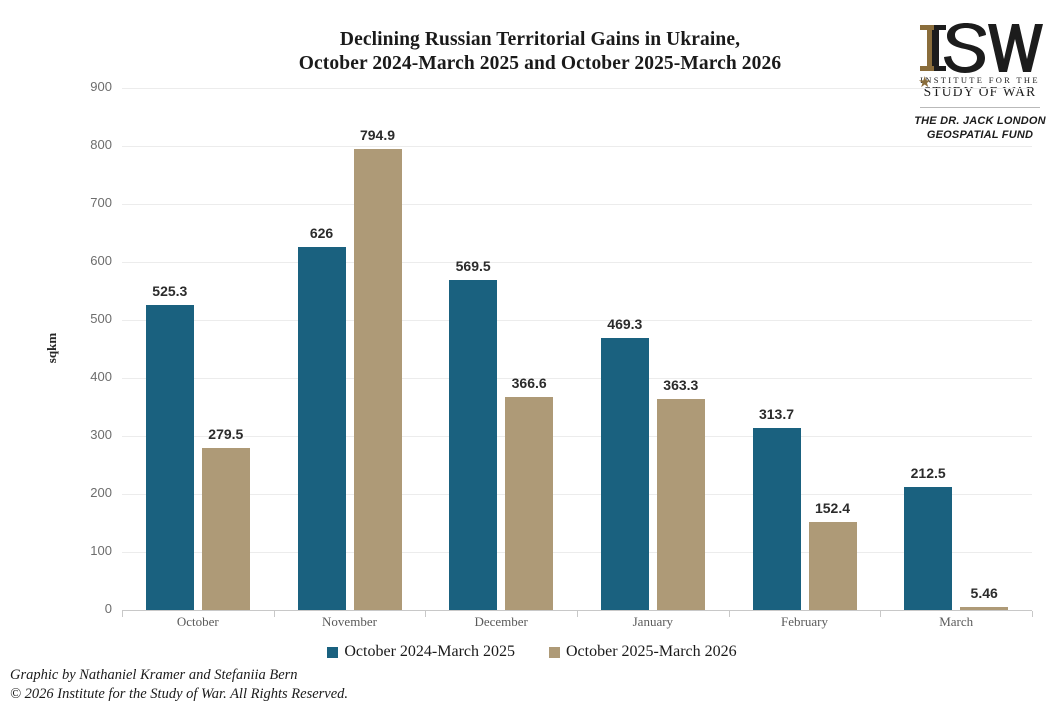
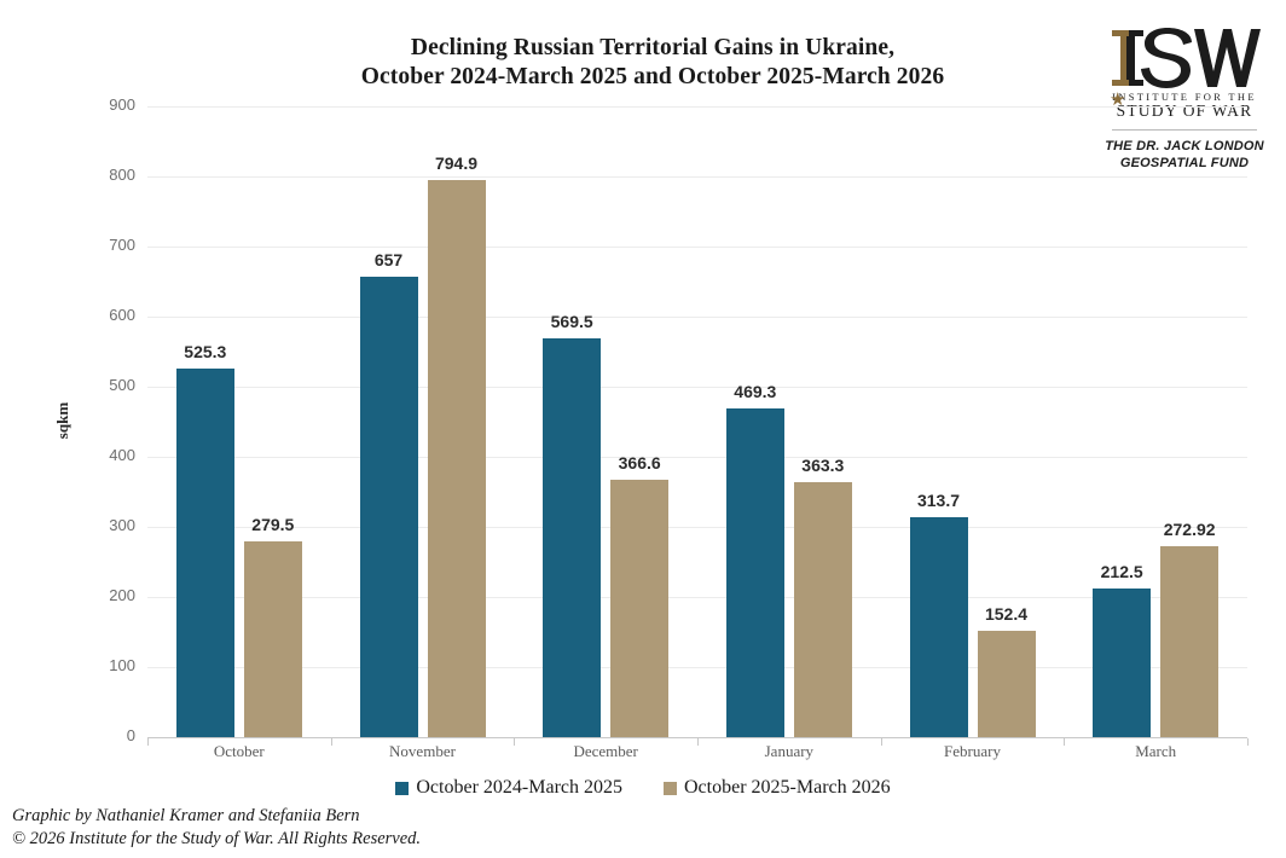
October 2024-March 2025/November: 626 -> 657
October 2025-March 2026/March: 5.46 -> 272.92
